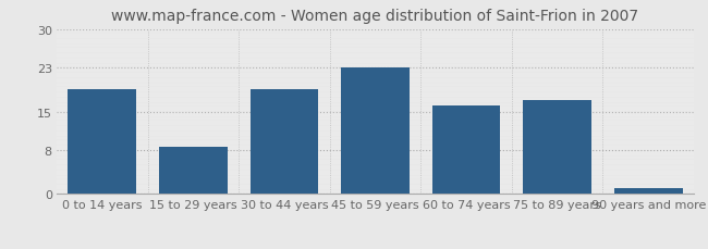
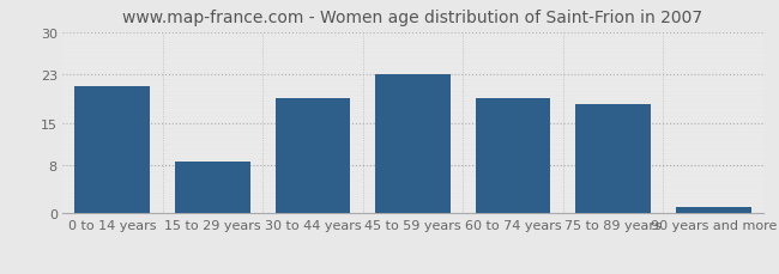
0 to 14 years: 19.0 -> 21.0
60 to 74 years: 16.0 -> 19.0
75 to 89 years: 17.0 -> 18.0
